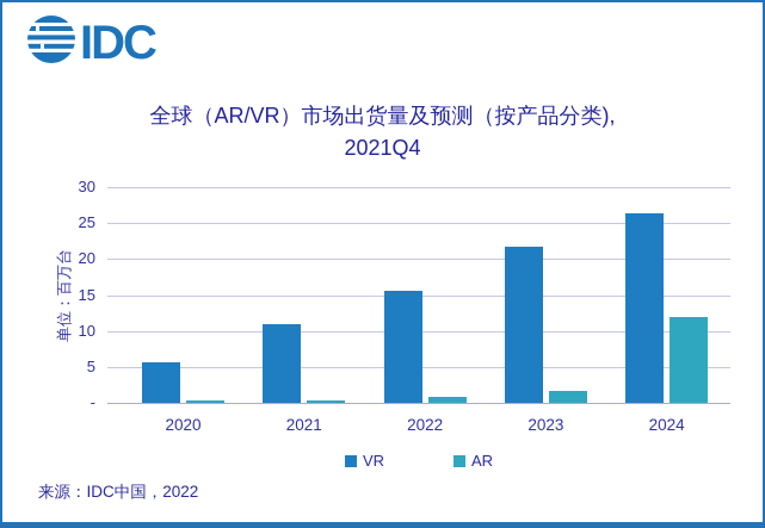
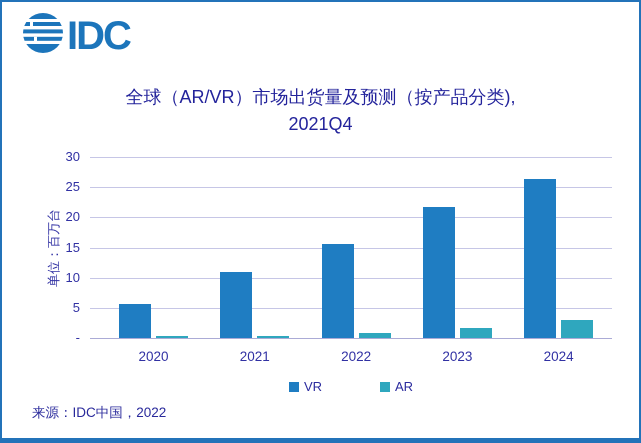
AR/2024: 12 -> 3
